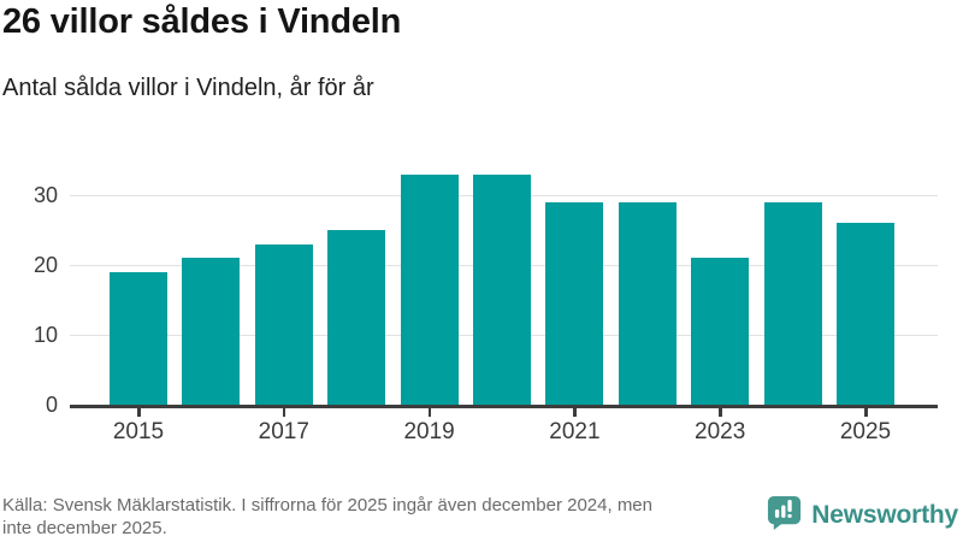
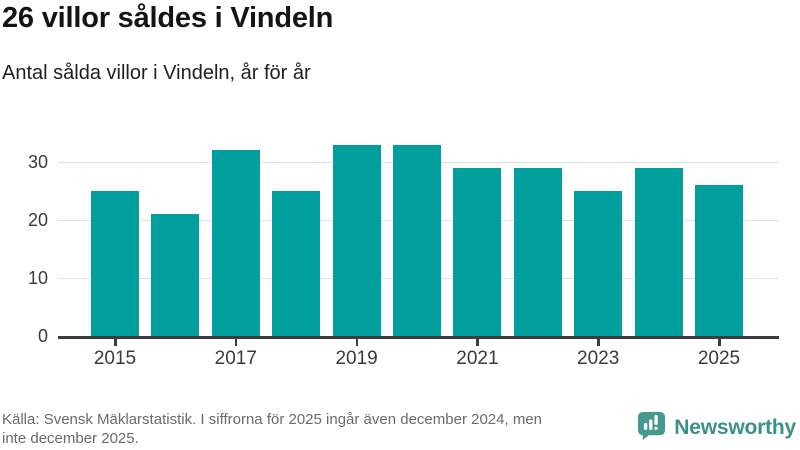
2015: 19 -> 25
2017: 23 -> 32
2023: 21 -> 25
